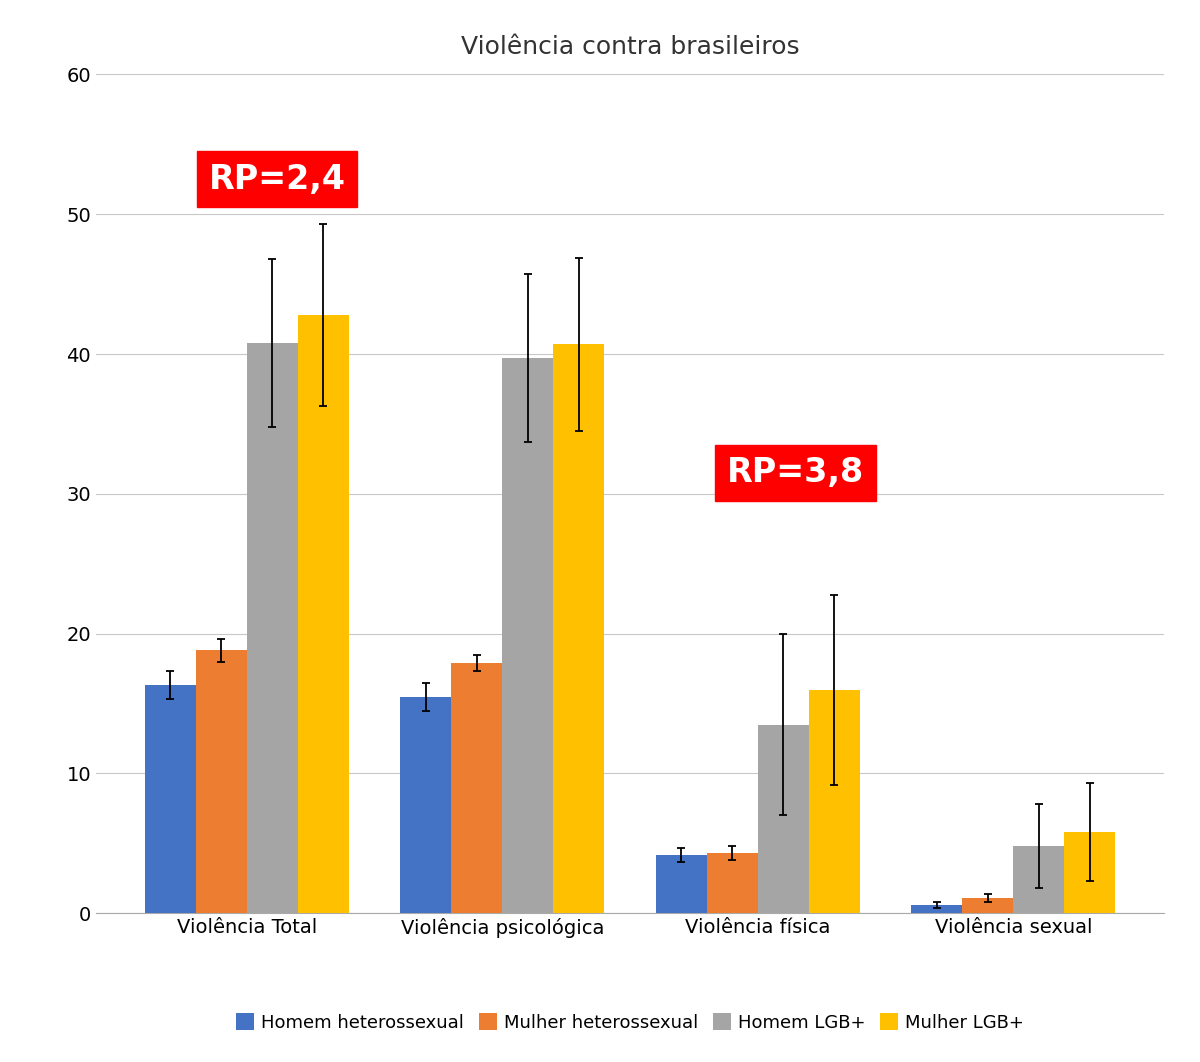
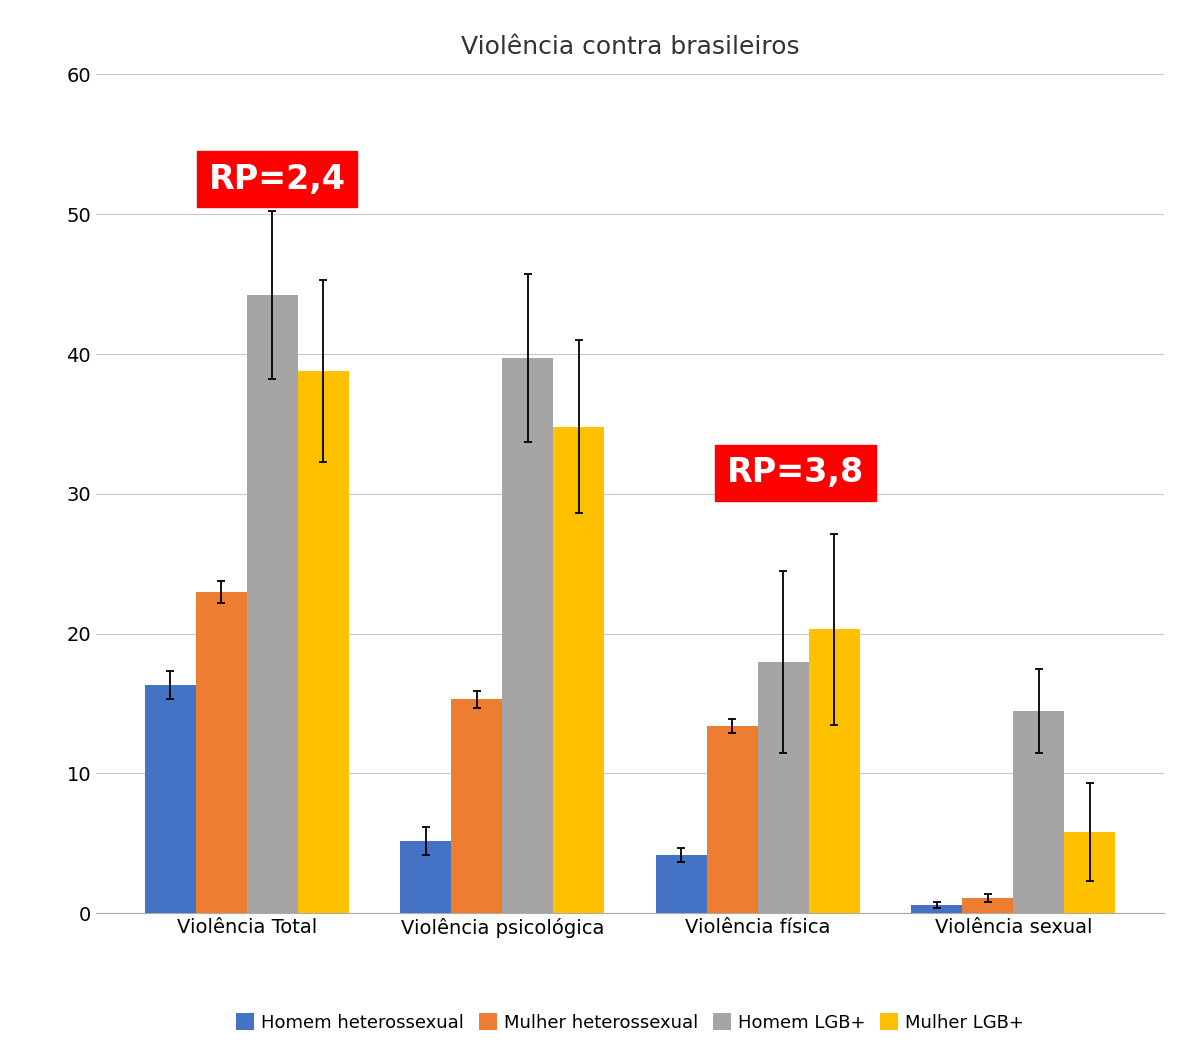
Mulher heterossexual/Violência Total: 18.8 -> 23.0
Homem LGB+/Violência Total: 40.8 -> 44.2
Mulher LGB+/Violência Total: 42.8 -> 38.8
Homem heterossexual/Violência psicológica: 15.5 -> 5.2
Mulher heterossexual/Violência psicológica: 17.9 -> 15.3
Mulher LGB+/Violência psicológica: 40.7 -> 34.8
Mulher heterossexual/Violência física: 4.3 -> 13.4
Homem LGB+/Violência física: 13.5 -> 18.0
Mulher LGB+/Violência física: 16.0 -> 20.3
Homem LGB+/Violência sexual: 4.8 -> 14.5
